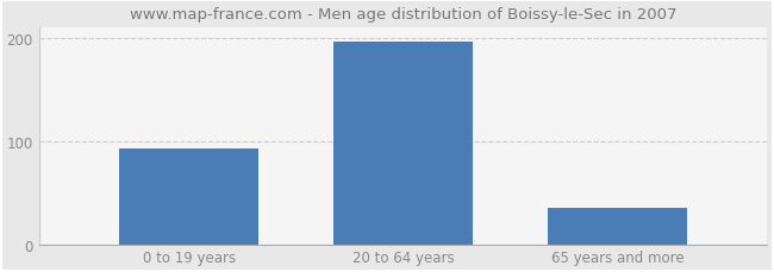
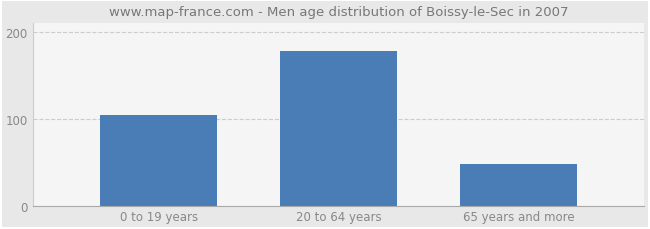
0 to 19 years: 93 -> 104
20 to 64 years: 196 -> 178
65 years and more: 35 -> 48
